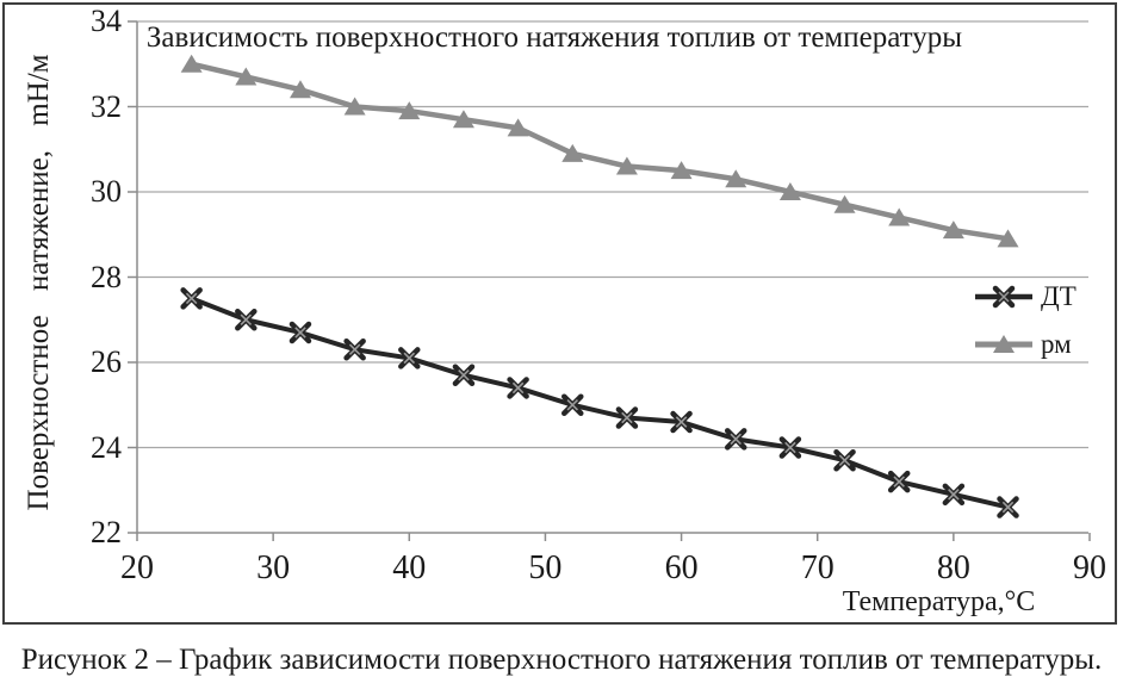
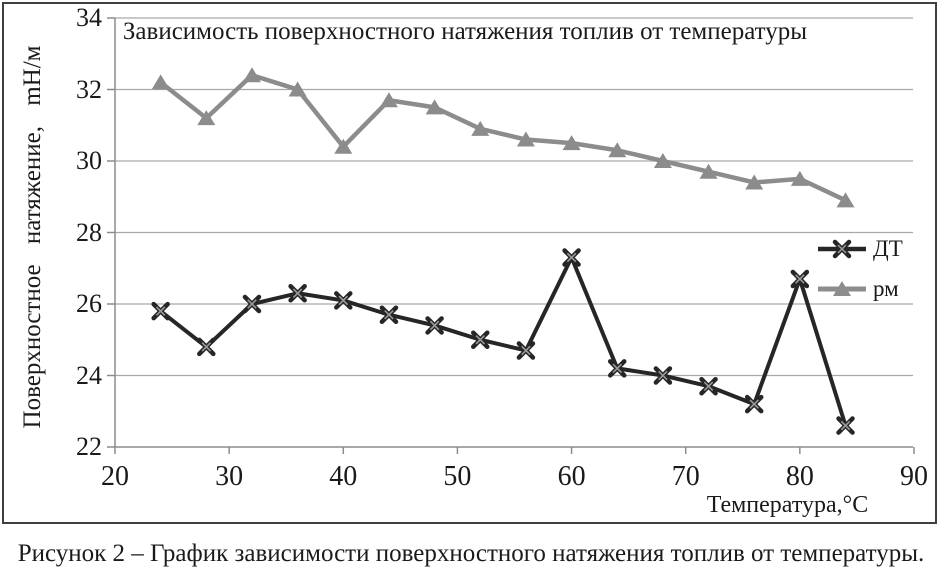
ДТ/24: 27.5 -> 25.8
рм/24: 33.0 -> 32.2
ДТ/28: 27.0 -> 24.8
рм/28: 32.7 -> 31.2
ДТ/32: 26.7 -> 26.0
рм/40: 31.9 -> 30.4
ДТ/60: 24.6 -> 27.3
ДТ/80: 22.9 -> 26.7
рм/80: 29.1 -> 29.5
